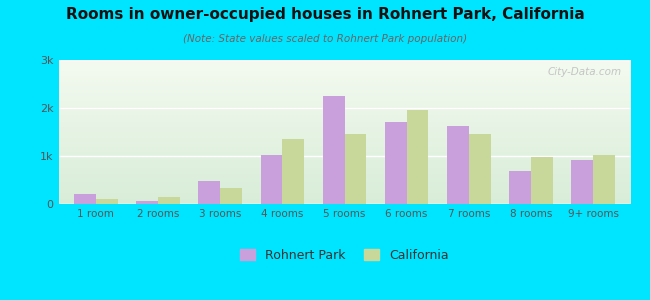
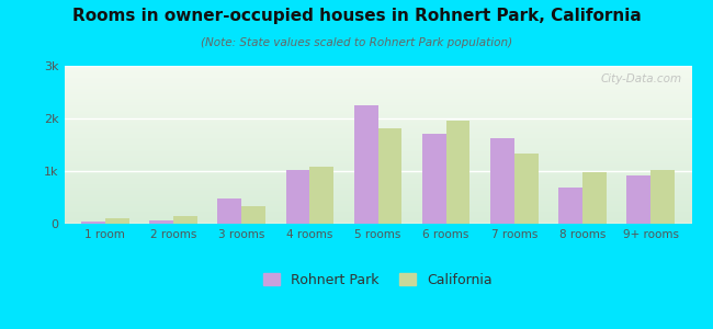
Rohnert Park/1 room: 0.20k -> 0.05k
California/4 rooms: 1.35k -> 1.08k
California/5 rooms: 1.45k -> 1.81k
California/7 rooms: 1.45k -> 1.33k
